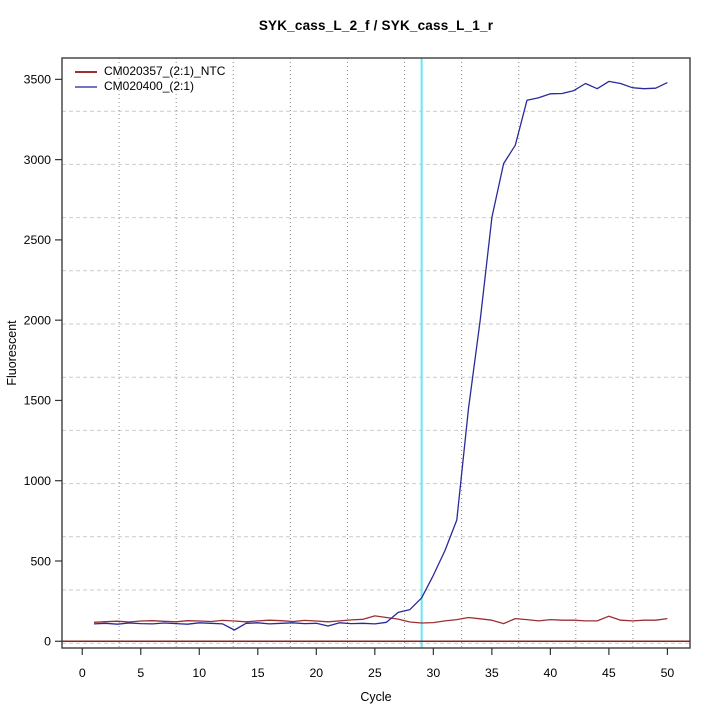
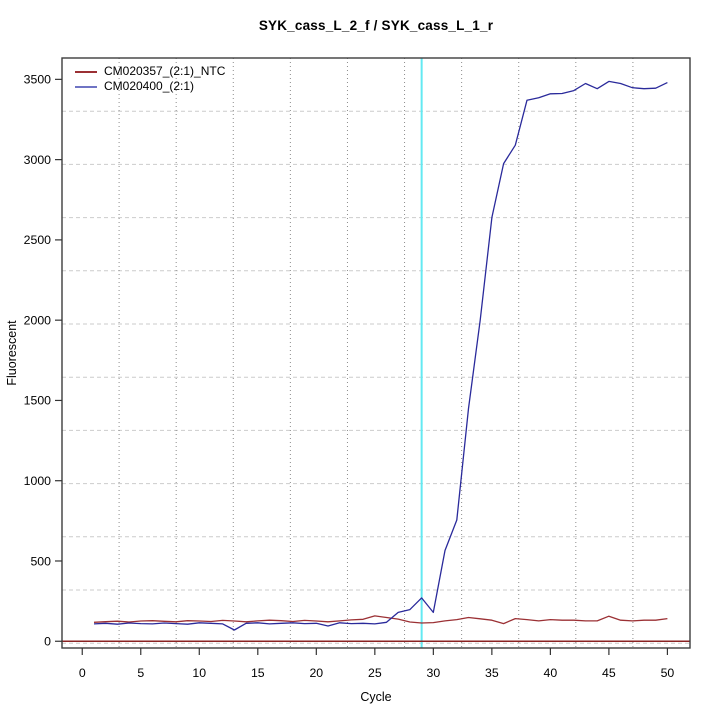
CM020400_(2:1)/30: 410 -> 180
